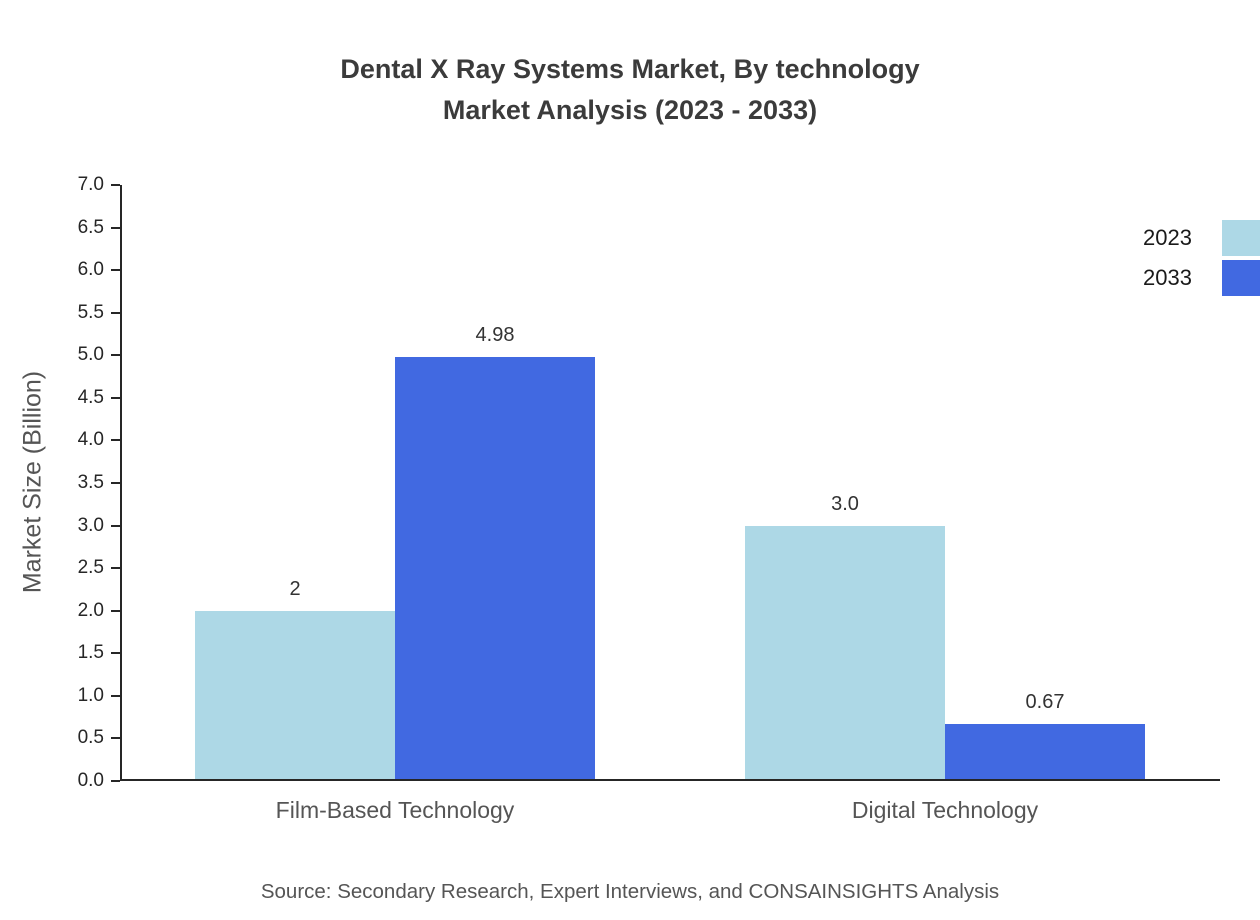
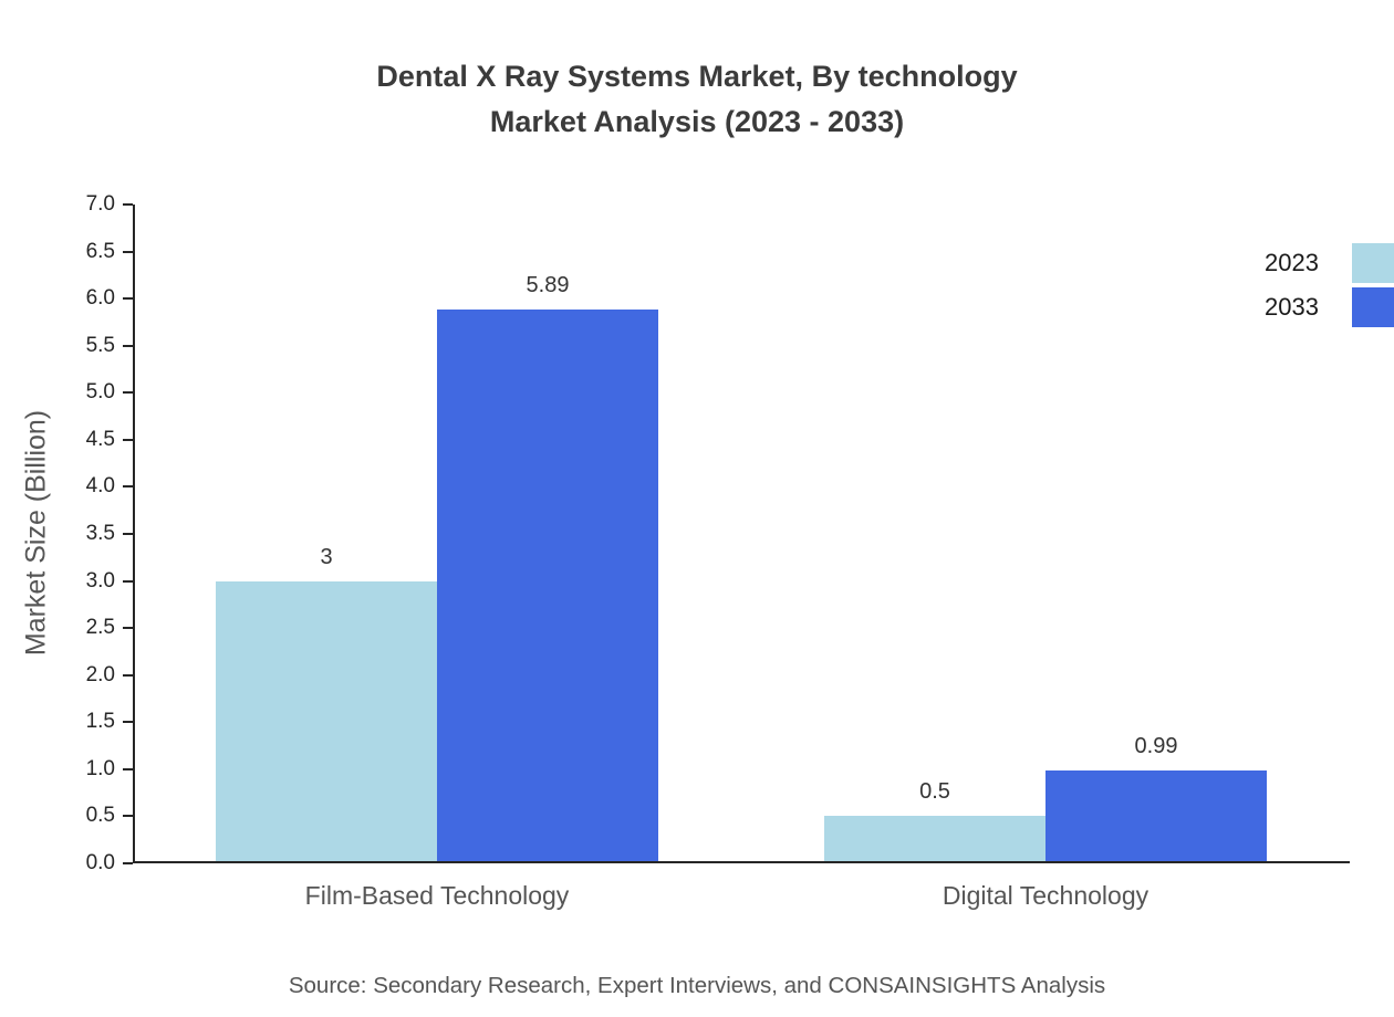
2023/Film-Based Technology: 2 -> 3
2033/Film-Based Technology: 4.98 -> 5.89
2023/Digital Technology: 3.0 -> 0.5
2033/Digital Technology: 0.67 -> 0.99
